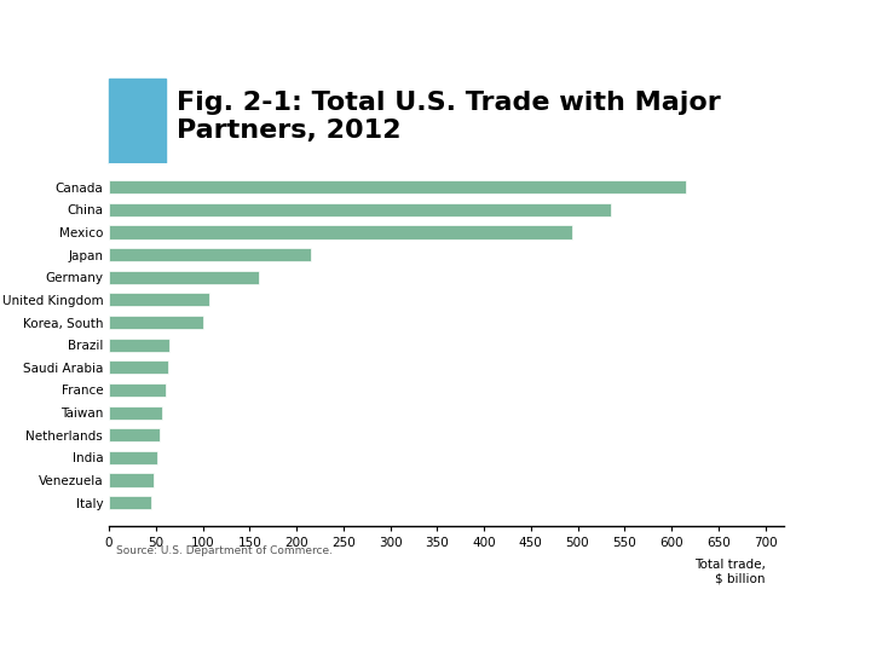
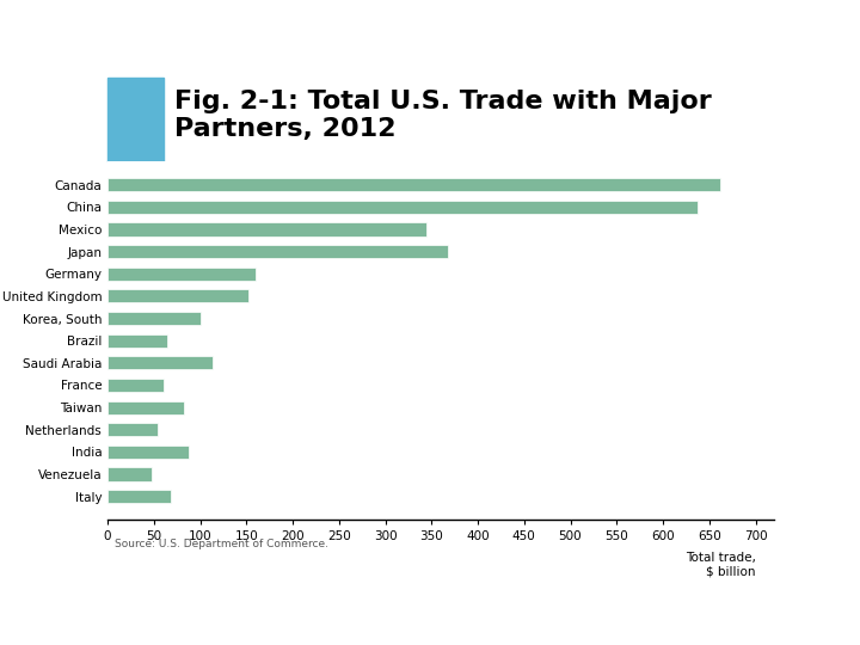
Canada: 616 -> 662
China: 536 -> 638
Mexico: 494 -> 344
Japan: 216 -> 368
United Kingdom: 107 -> 152
Saudi Arabia: 63 -> 114
Taiwan: 57 -> 82
India: 52 -> 88
Italy: 45 -> 68
